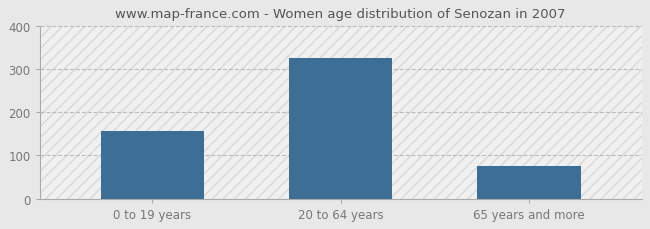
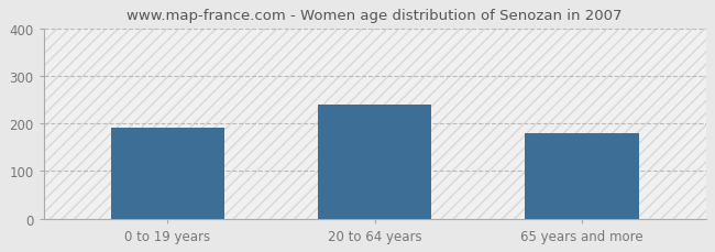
0 to 19 years: 157 -> 190
20 to 64 years: 325 -> 240
65 years and more: 75 -> 180
